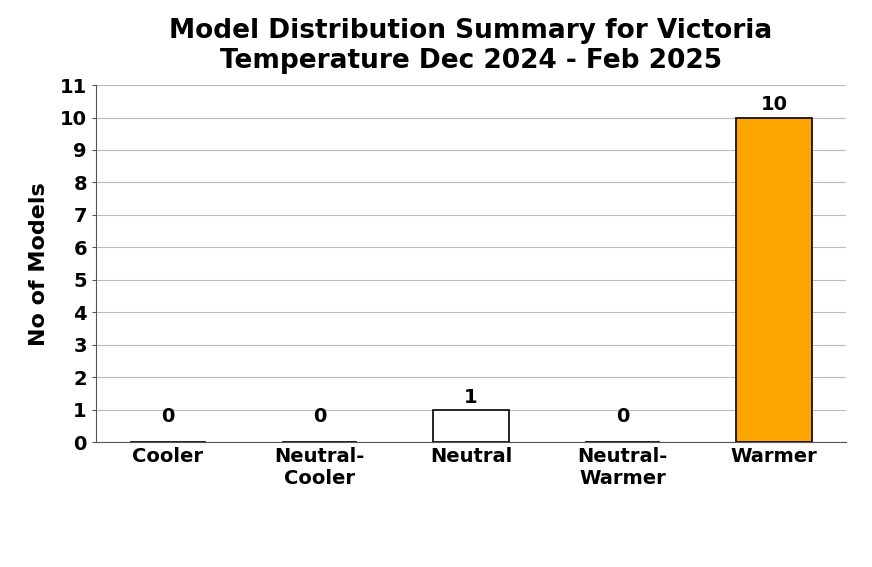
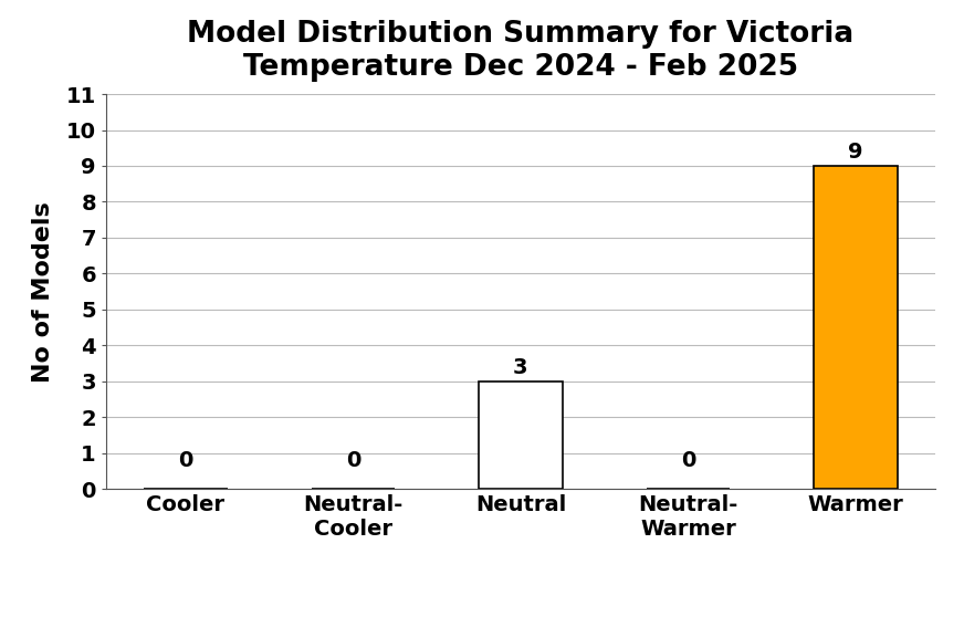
Neutral: 1 -> 3
Warmer: 10 -> 9
